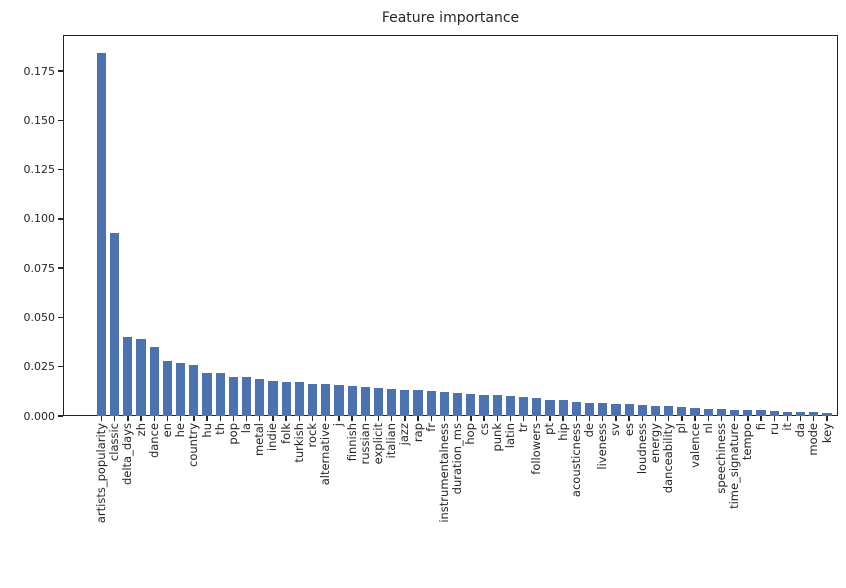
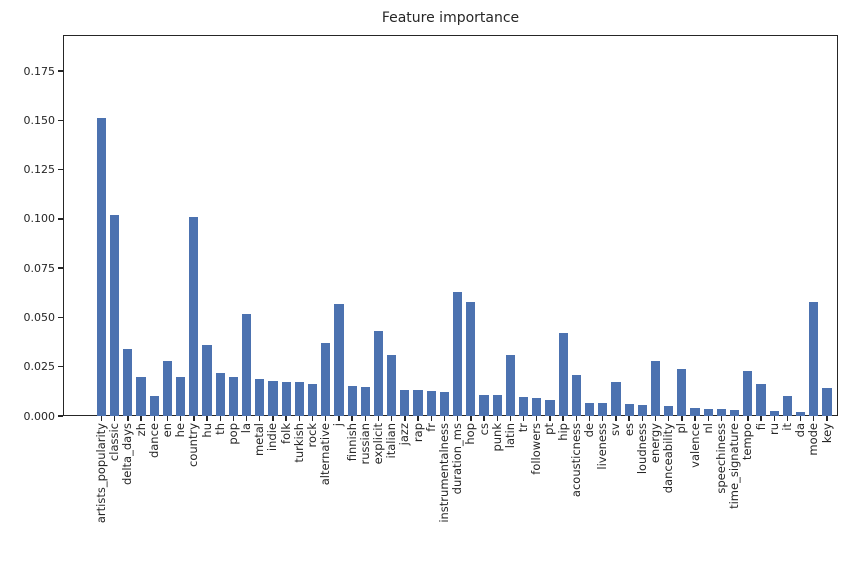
artists_popularity: 0.184 -> 0.151
classic: 0.093 -> 0.102
delta_days: 0.040 -> 0.034
zh: 0.039 -> 0.020
dance: 0.035 -> 0.010
he: 0.027 -> 0.020
country: 0.026 -> 0.101
hu: 0.022 -> 0.036
la: 0.020 -> 0.052
alternative: 0.016 -> 0.037
j: 0.015 -> 0.057
explicit: 0.014 -> 0.043
italian: 0.013 -> 0.031
duration_ms: 0.011 -> 0.063
hop: 0.011 -> 0.058
latin: 0.010 -> 0.031
hip: 0.008 -> 0.042
acousticness: 0.007 -> 0.021
sv: 0.006 -> 0.017
energy: 0.005 -> 0.028
pl: 0.004 -> 0.024
tempo: 0.003 -> 0.023
fi: 0.003 -> 0.016
it: 0.002 -> 0.010
mode: 0.002 -> 0.058
key: 0.002 -> 0.014
